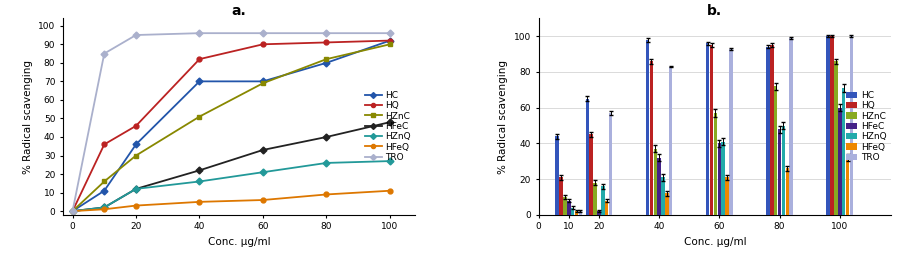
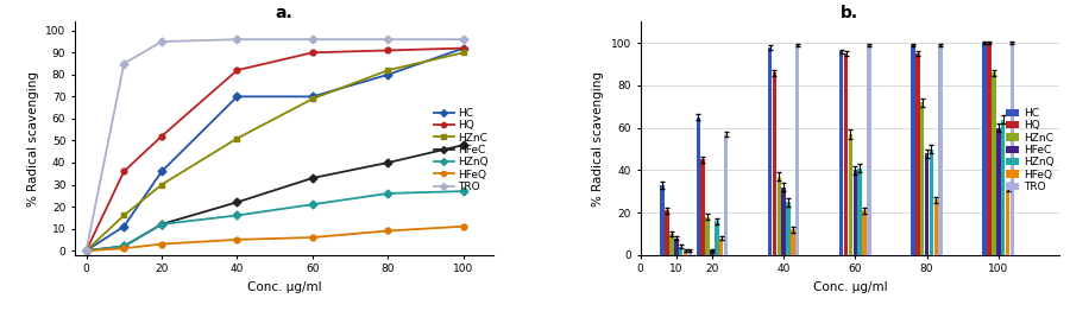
a./HQ/20: 46 -> 52
b./HC/10: 44 -> 33
b./HZnQ/40: 21 -> 25
b./TRO/40: 83 -> 99
b./TRO/60: 93 -> 99
b./HC/80: 94 -> 99
b./HZnQ/100: 71 -> 64
